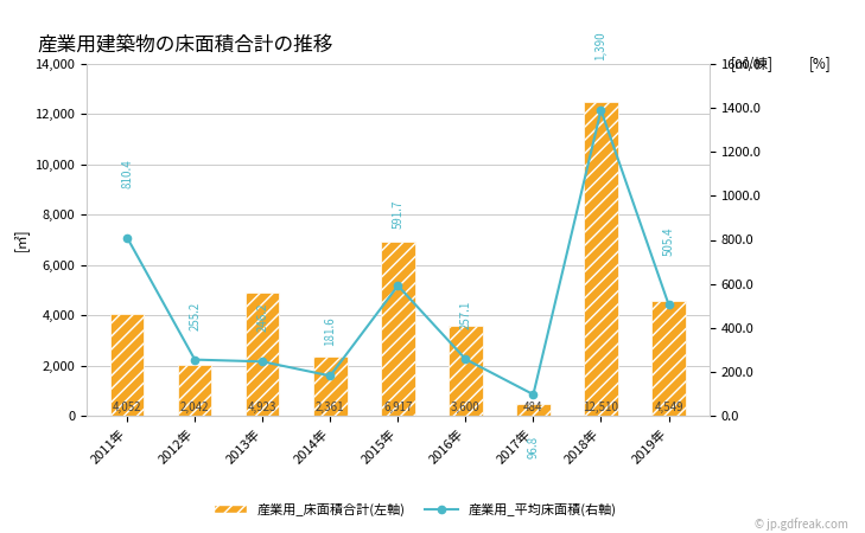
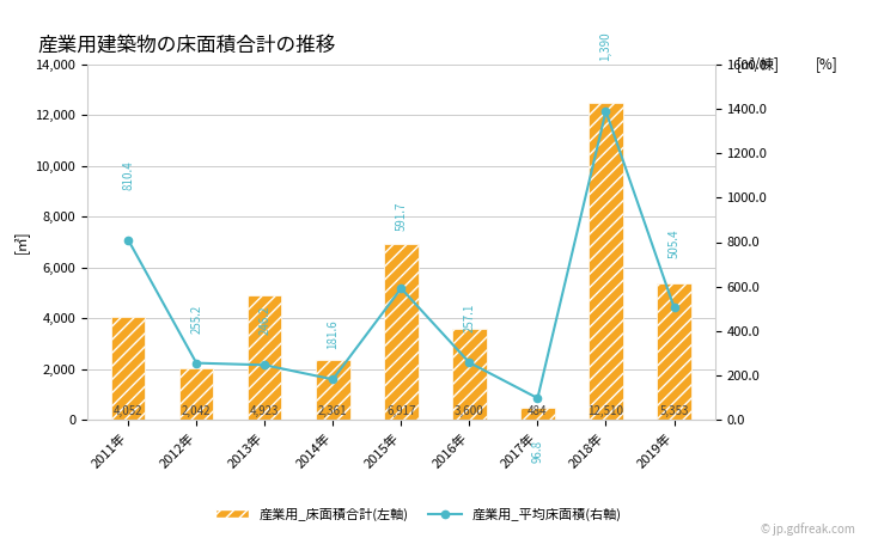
産業用_床面積合計(左軸)/2019年: 4,549 -> 5,353
